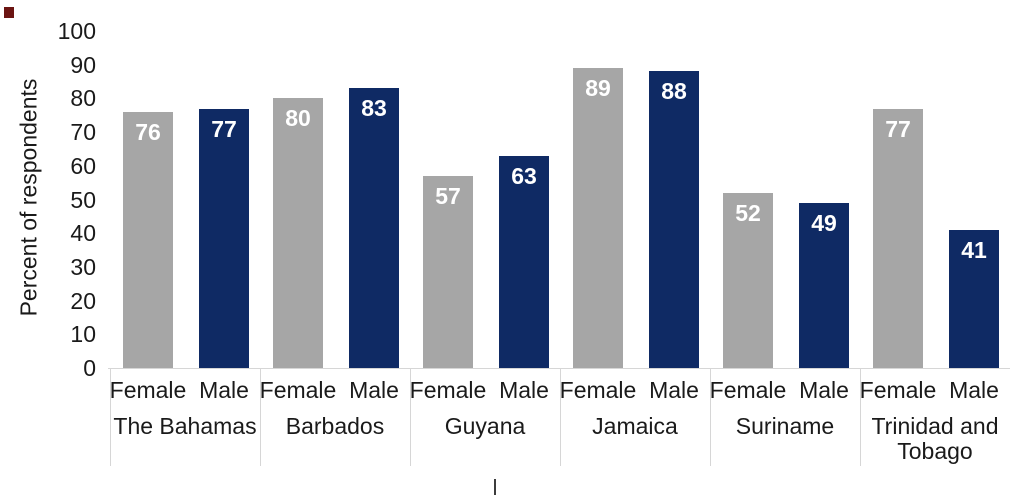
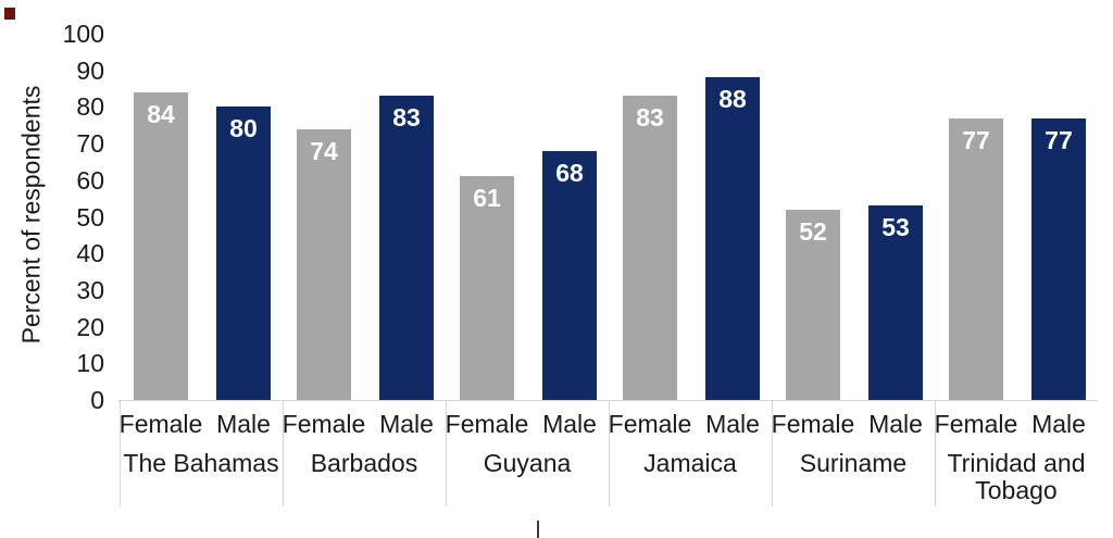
Female/The Bahamas: 76 -> 84
Male/The Bahamas: 77 -> 80
Female/Barbados: 80 -> 74
Female/Guyana: 57 -> 61
Male/Guyana: 63 -> 68
Female/Jamaica: 89 -> 83
Male/Suriname: 49 -> 53
Male/Trinidad and Tobago: 41 -> 77
